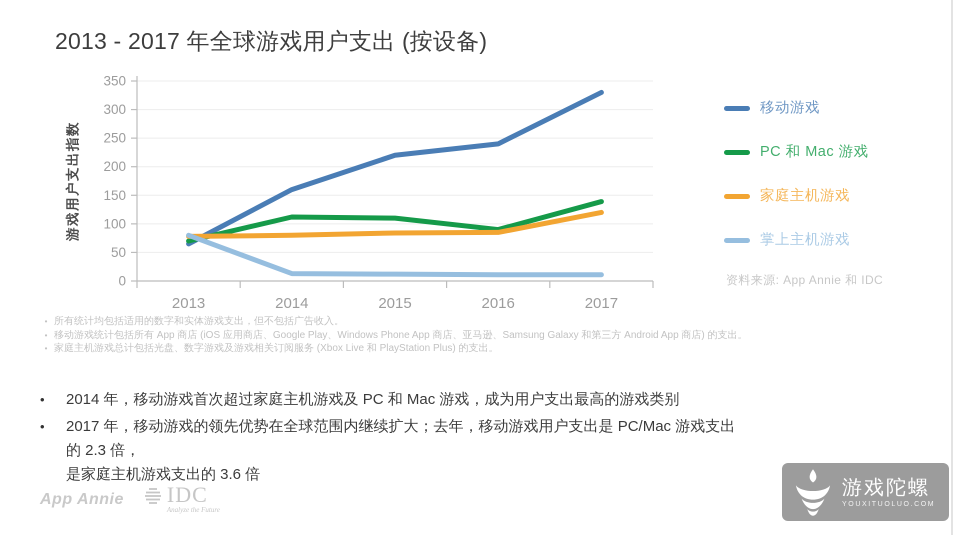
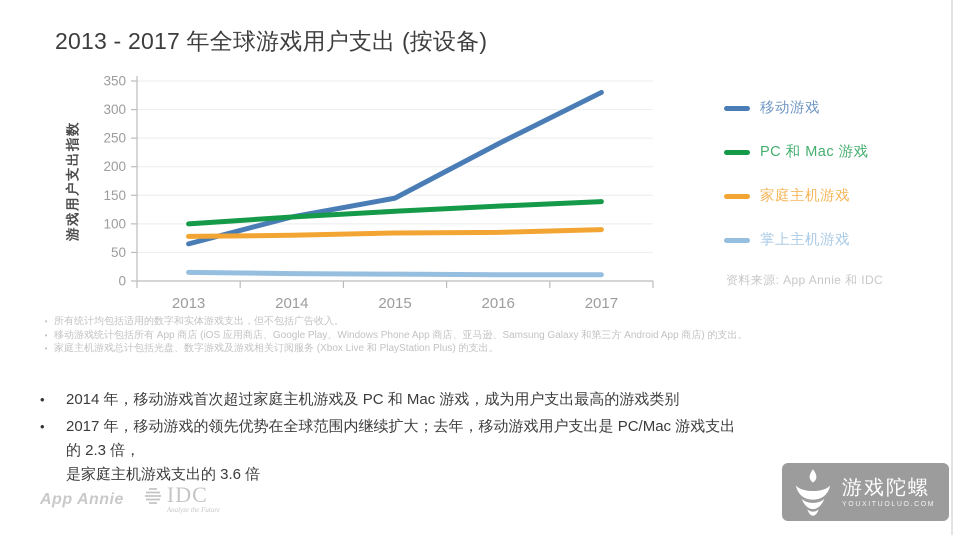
PC 和 Mac 游戏/2013: 70 -> 100
掌上主机游戏/2013: 80 -> 20
移动游戏/2014: 160 -> 110
移动游戏/2015: 220 -> 140
PC 和 Mac 游戏/2015: 110 -> 120
PC 和 Mac 游戏/2016: 90 -> 130
家庭主机游戏/2017: 120 -> 90
